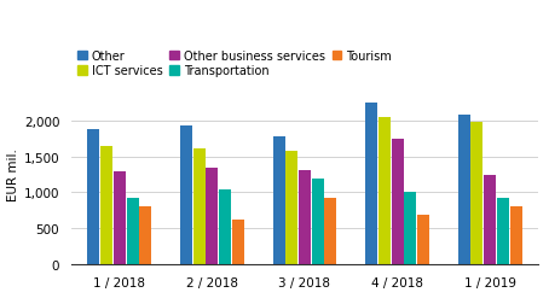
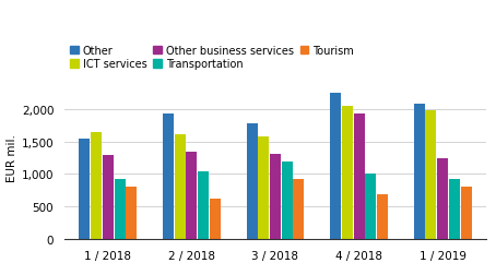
Other/1 / 2018: 1,870 -> 1,540
Other business services/4 / 2018: 1,740 -> 1,920
